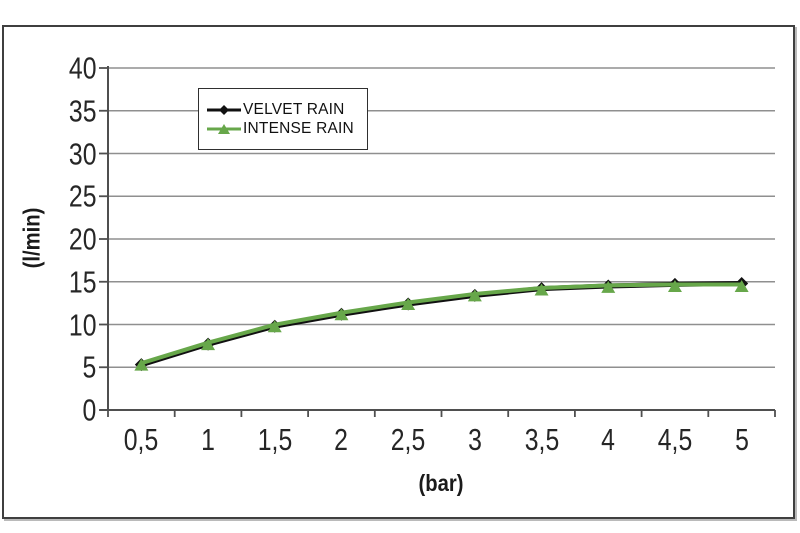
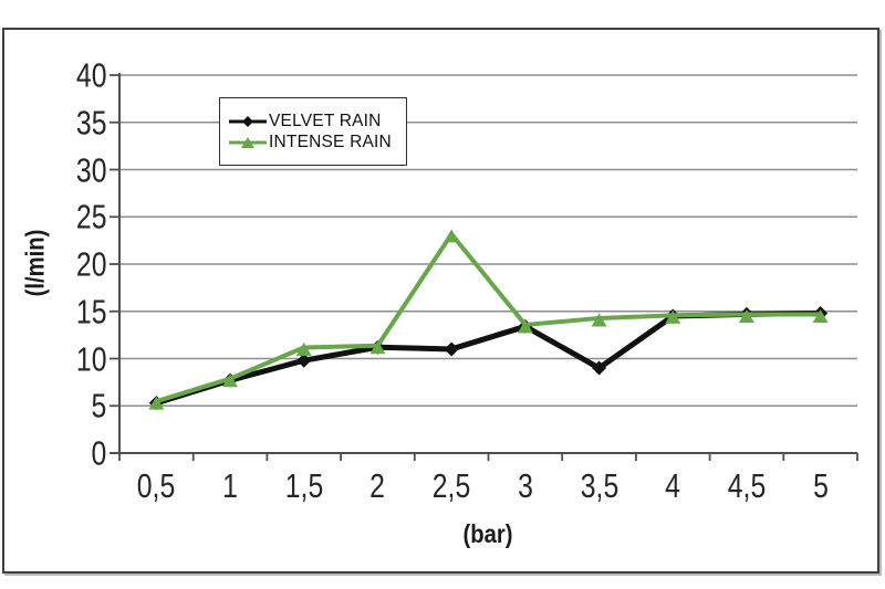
INTENSE RAIN/1,5: 10 -> 11
VELVET RAIN/2,5: 12 -> 11
INTENSE RAIN/2,5: 12 -> 23
VELVET RAIN/3,5: 14 -> 9
